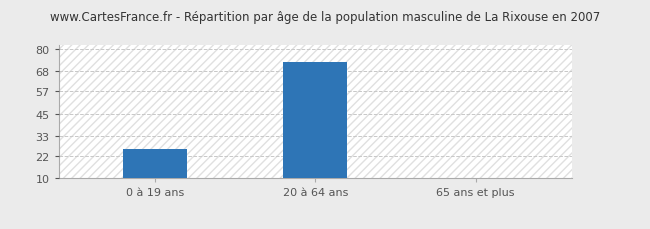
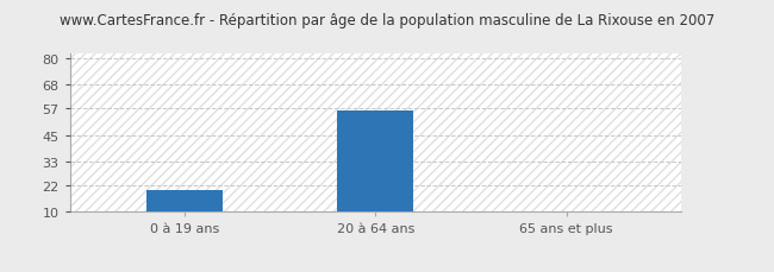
0 à 19 ans: 26 -> 20
20 à 64 ans: 73 -> 56
